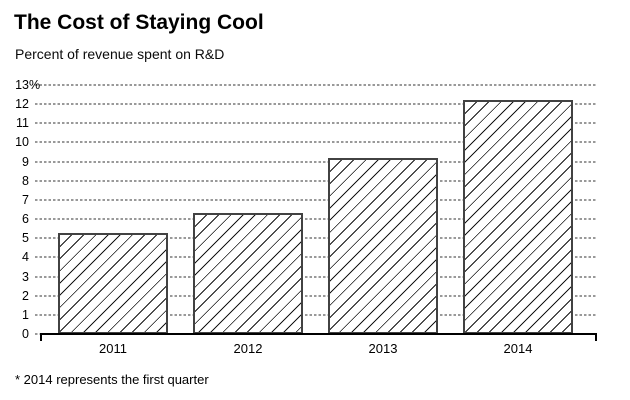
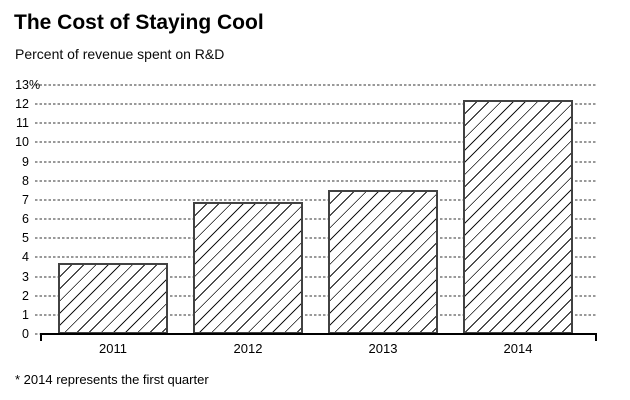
2011: 5.3 -> 3.7
2012: 6.3 -> 6.9
2013: 9.2 -> 7.5
